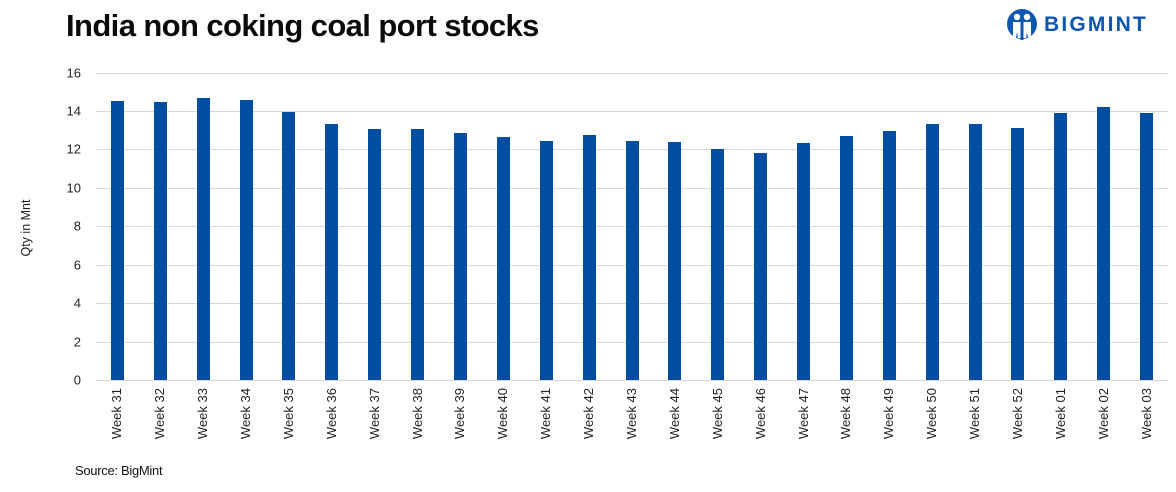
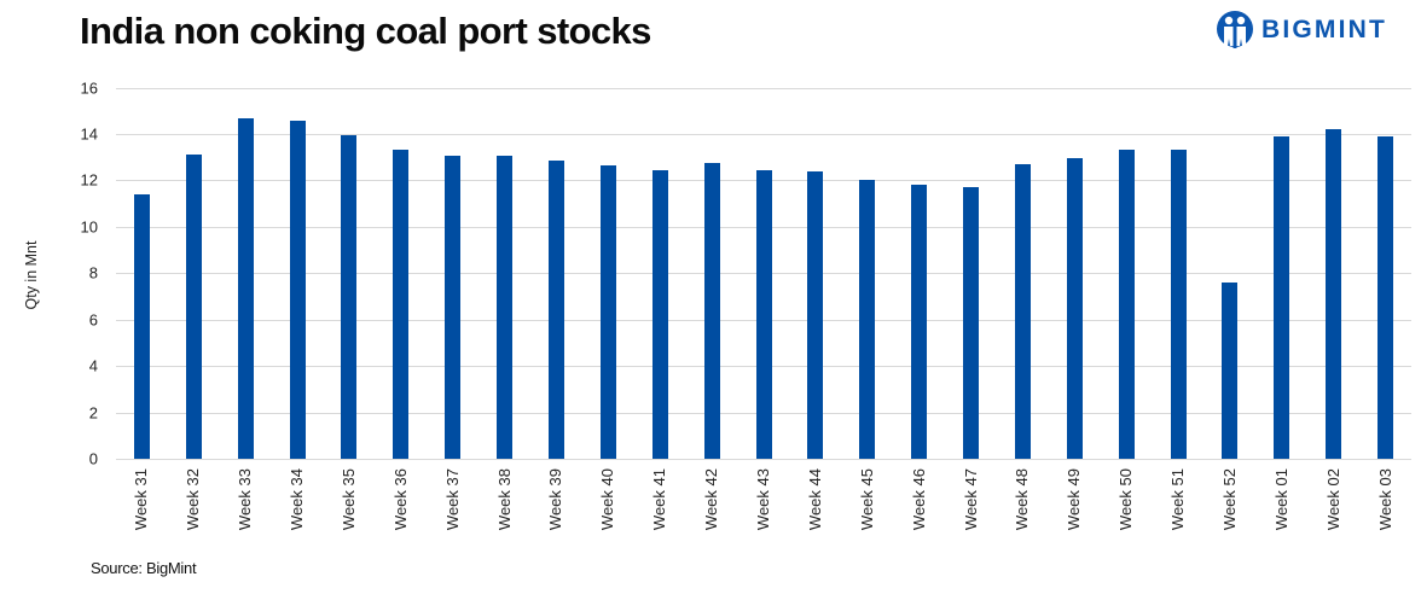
Week 31: 14.5 -> 11.4
Week 32: 14.4 -> 13.1
Week 47: 12.3 -> 11.7
Week 52: 13.1 -> 7.6
